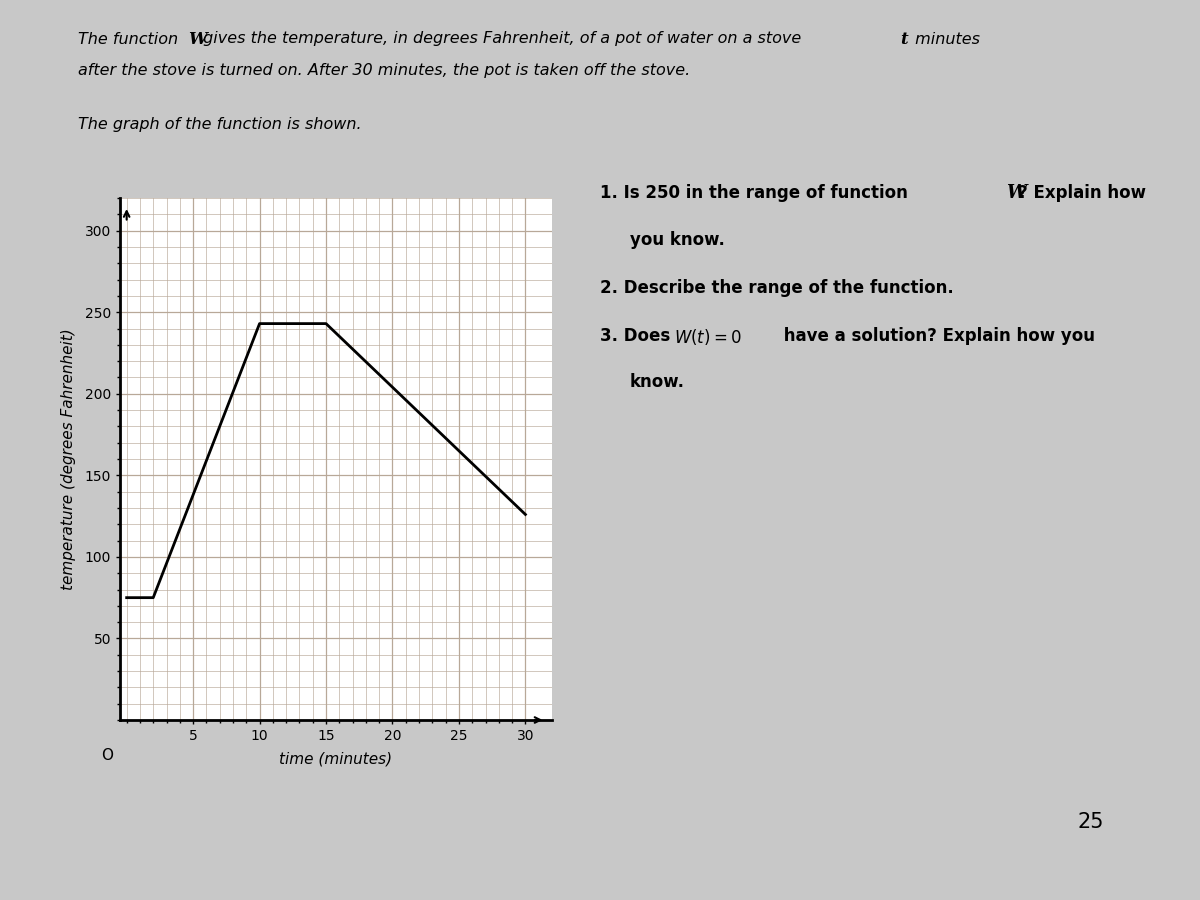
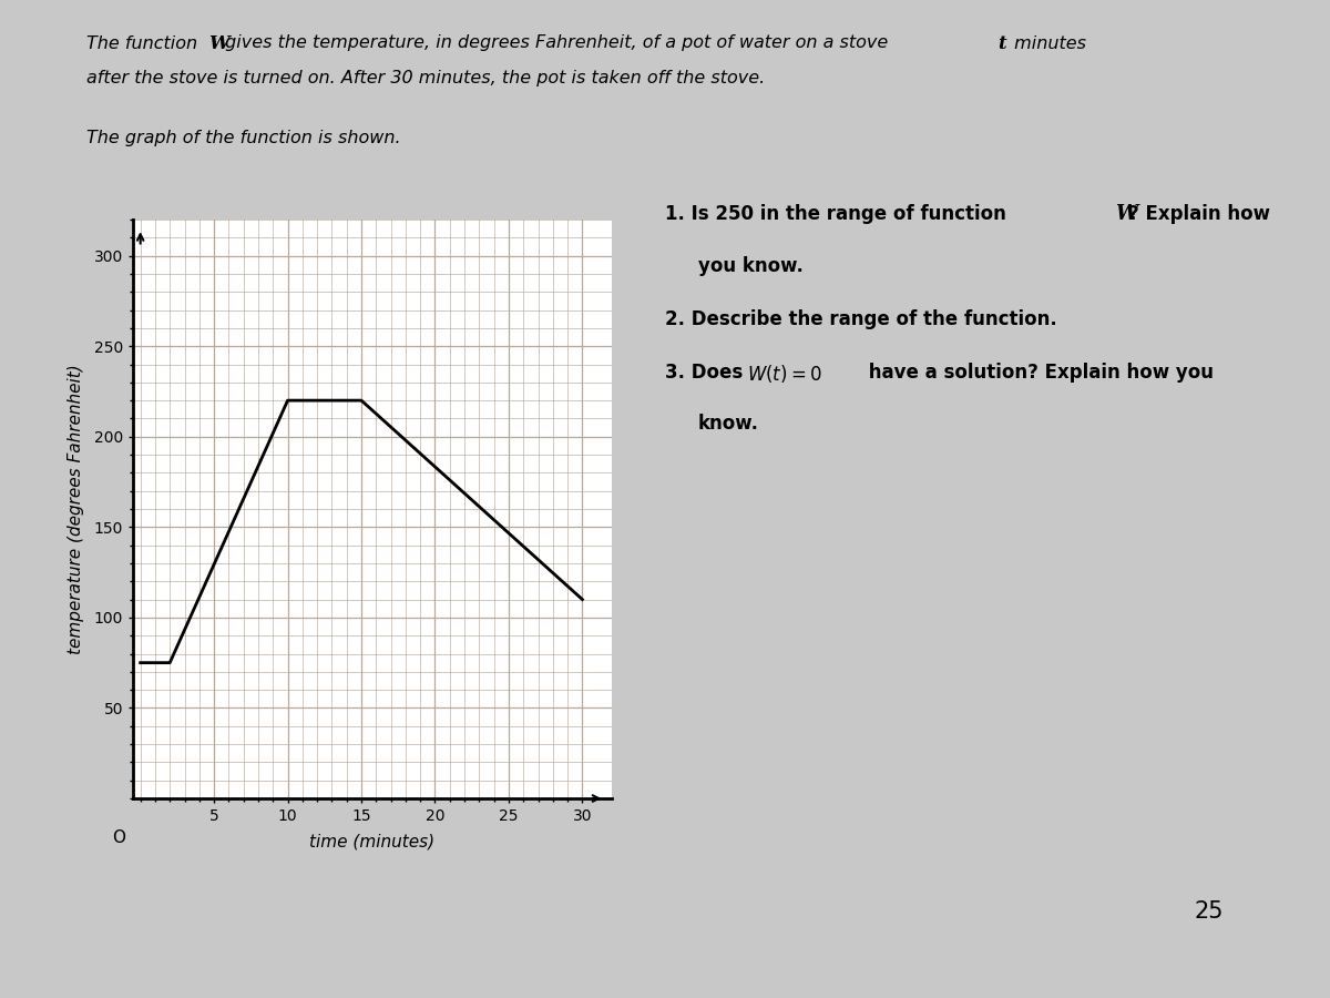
10: 243 -> 220
15: 243 -> 220
30: 126 -> 110
